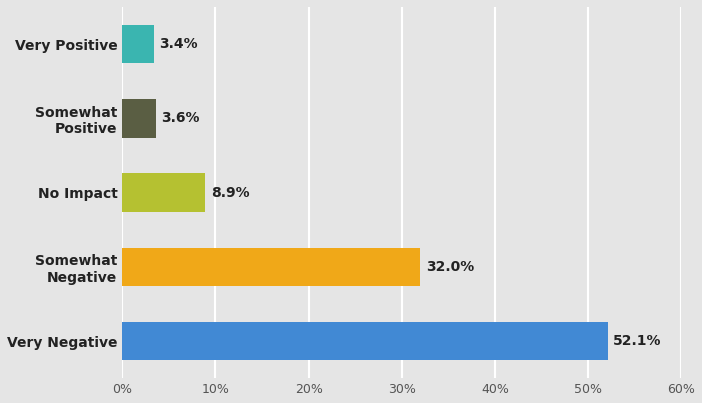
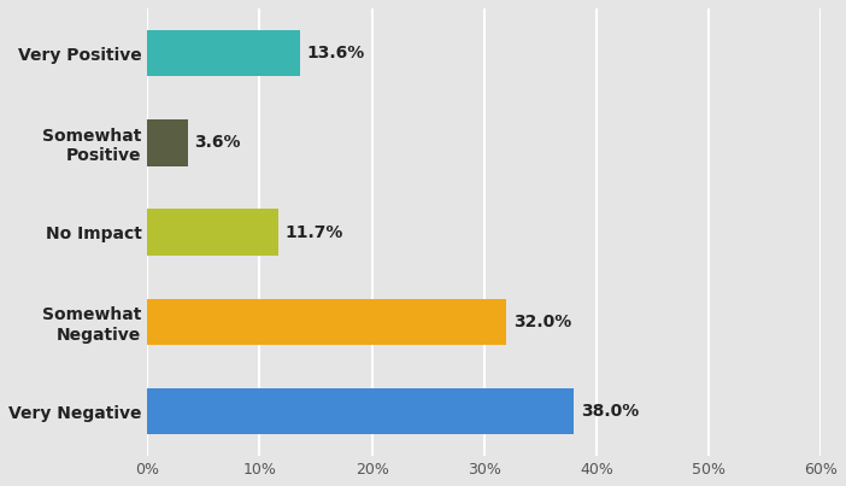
Very Positive: 3.4% -> 13.6%
No Impact: 8.9% -> 11.7%
Very Negative: 52.1% -> 38.0%
